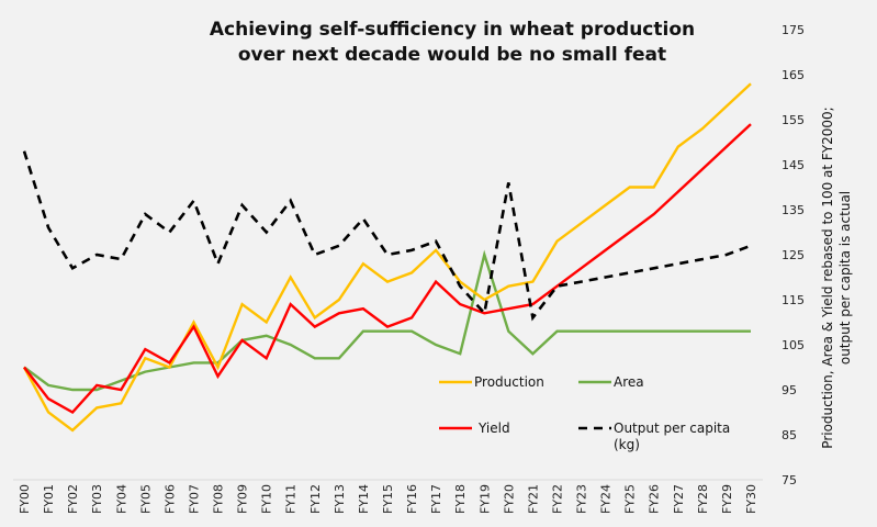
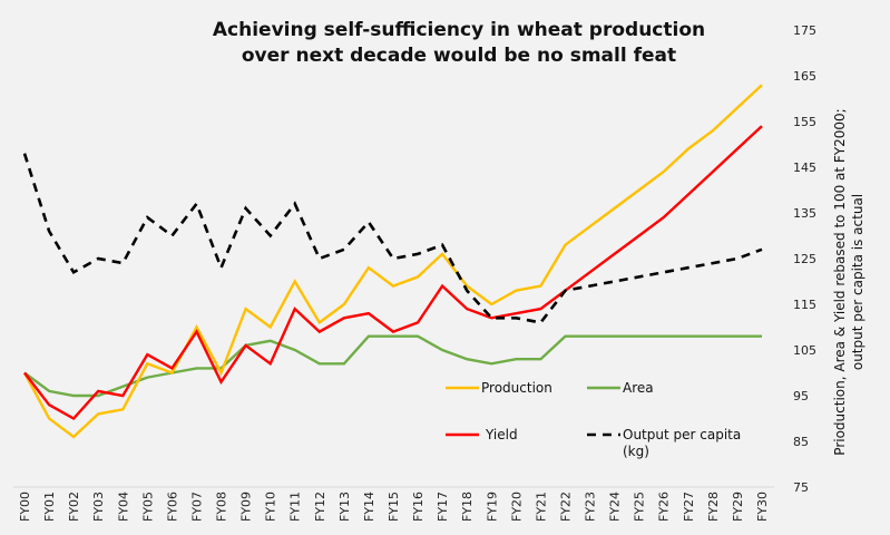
Area/FY19: 125 -> 102
Area/FY20: 108 -> 103
Output per capita (kg)/FY20: 141 -> 112
Production/FY26: 140 -> 144
